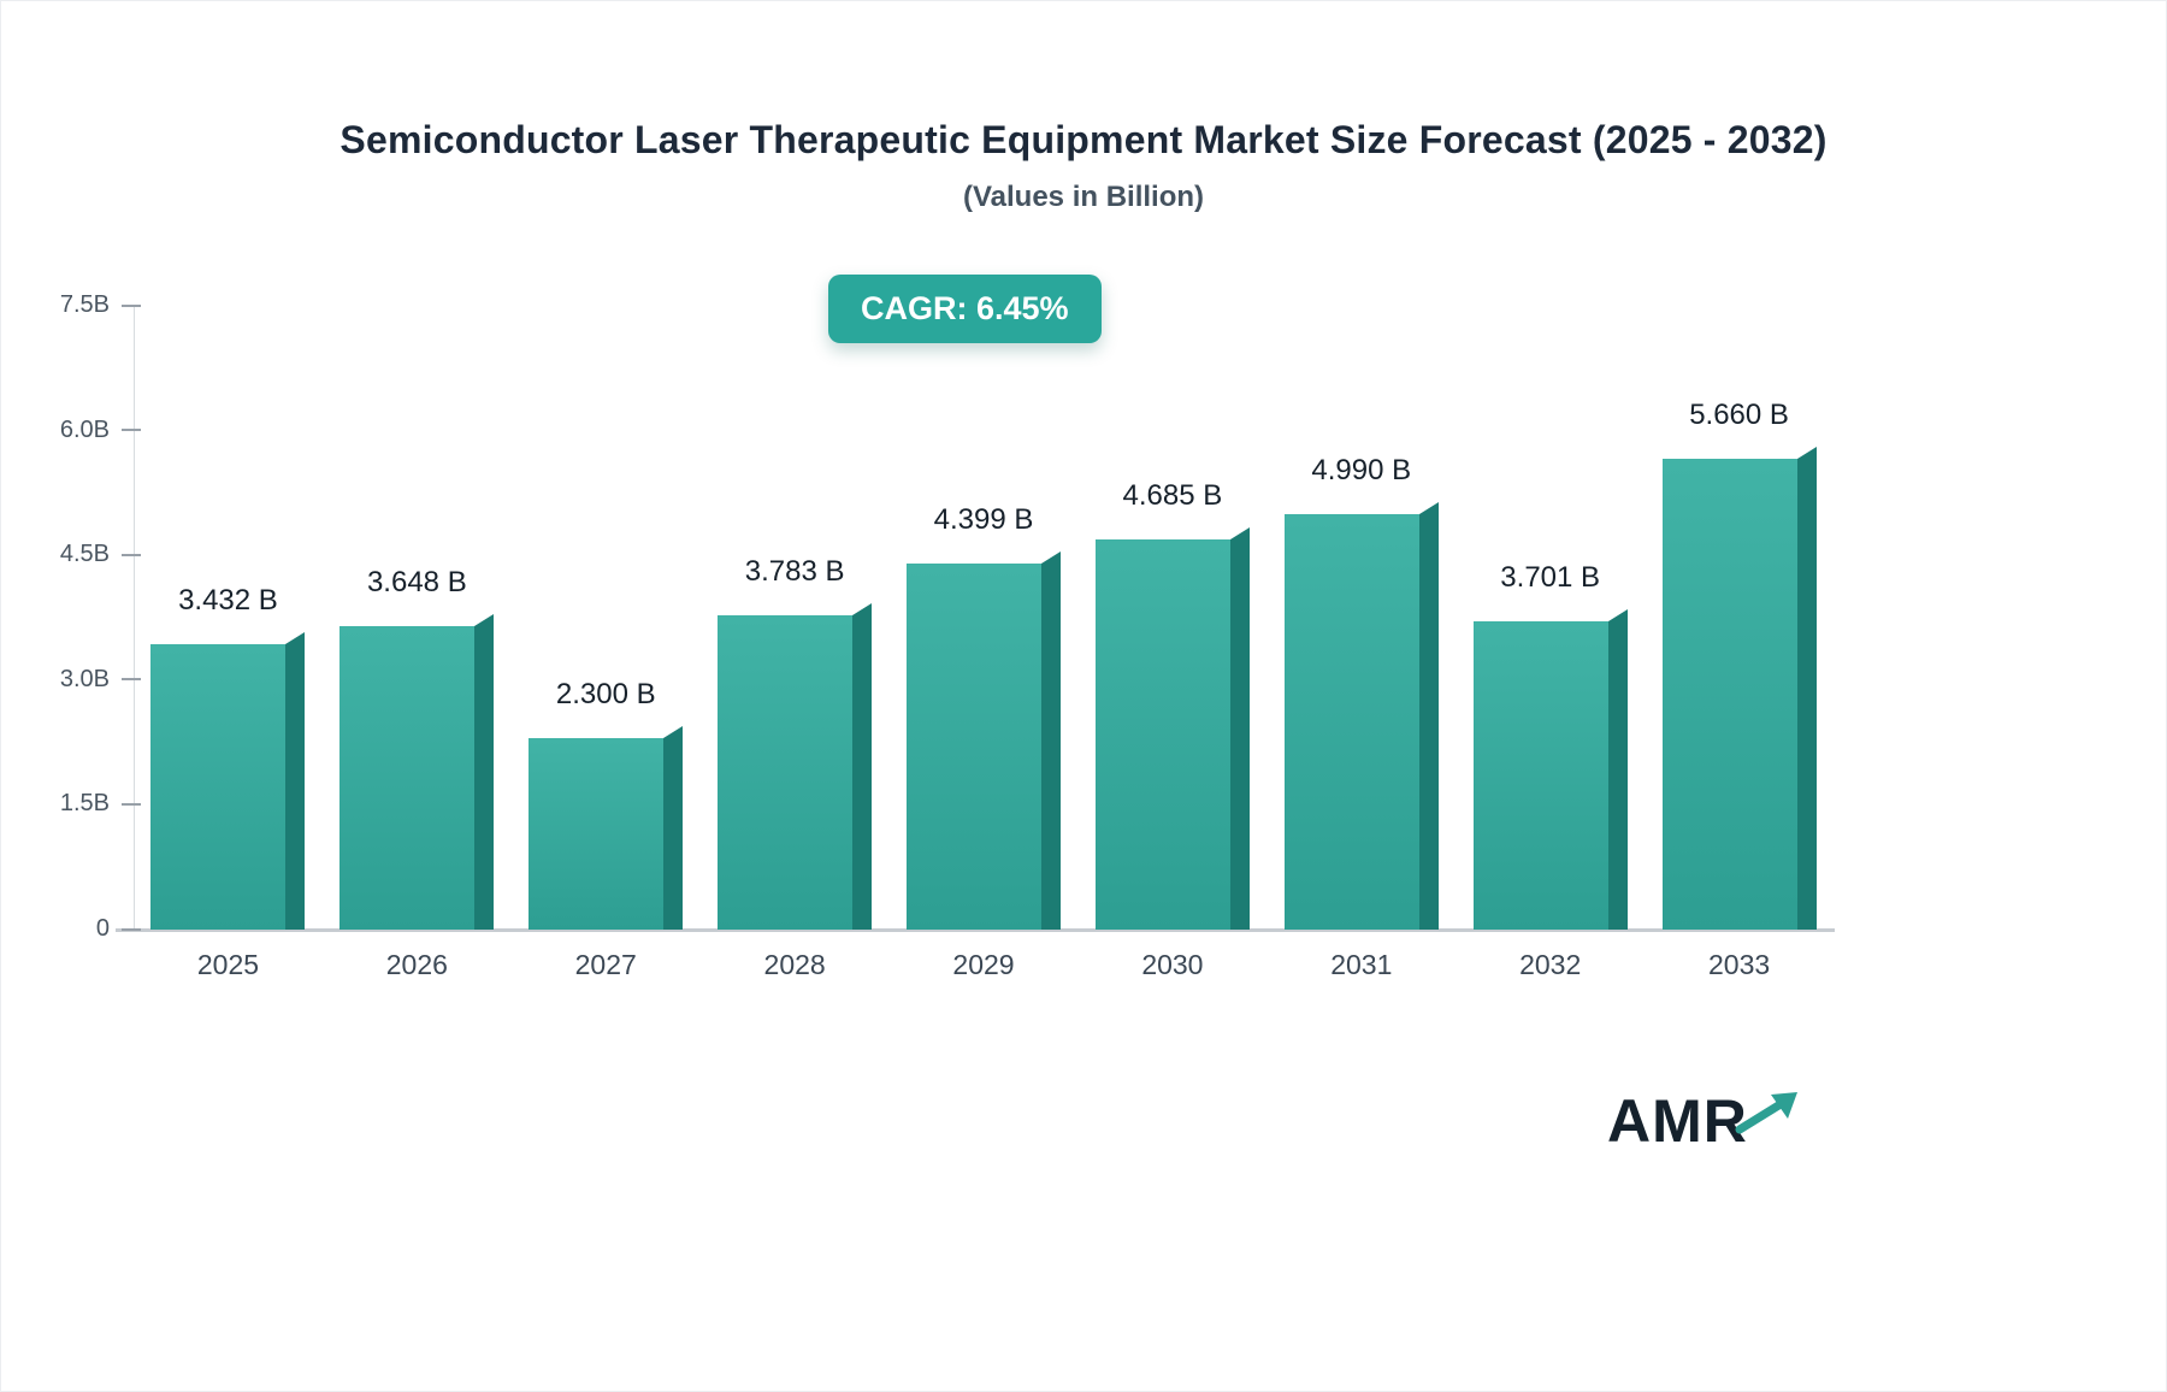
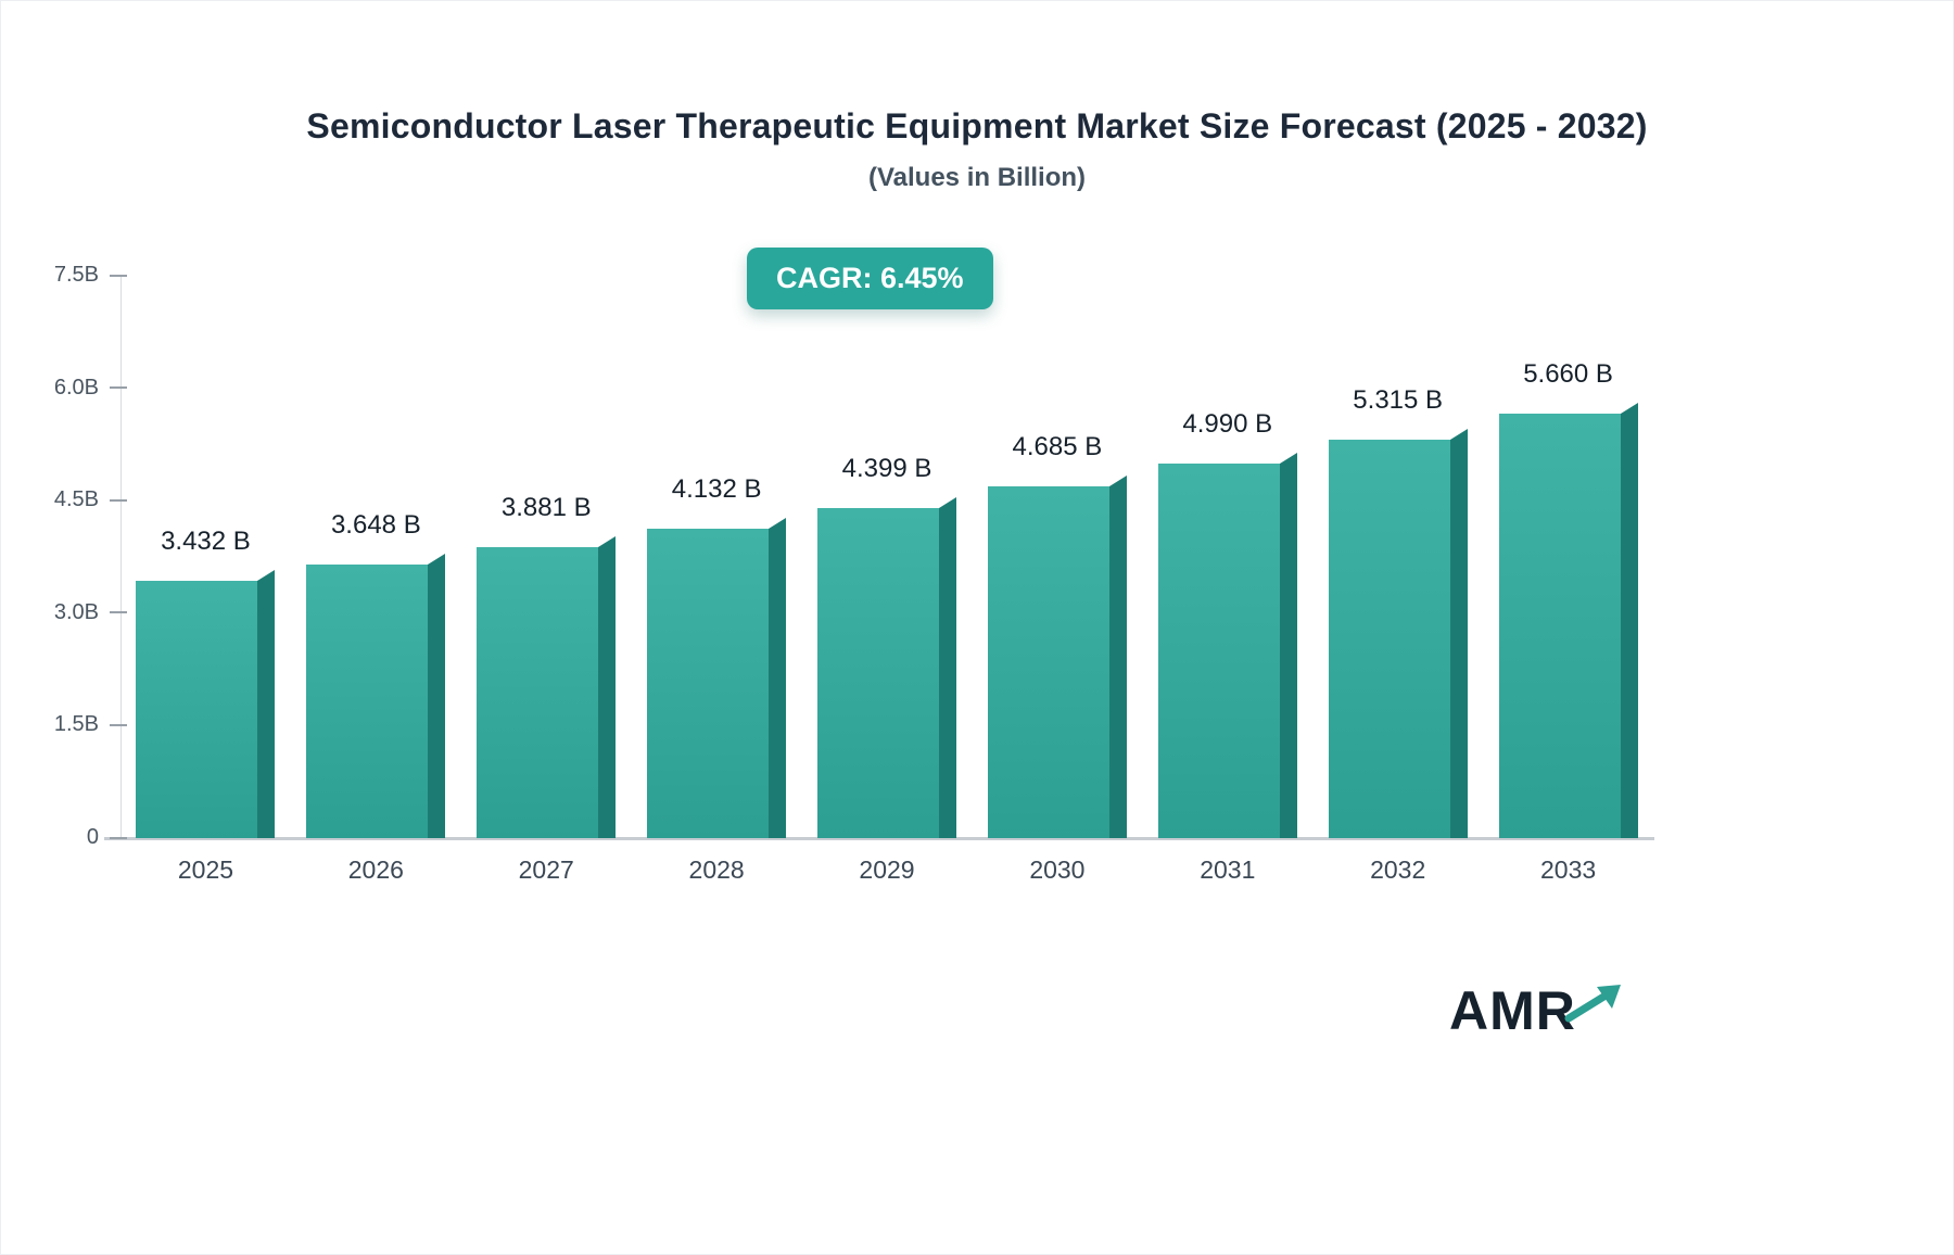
2027: 2.300 -> 3.881
2028: 3.783 -> 4.132
2032: 3.701 -> 5.315
